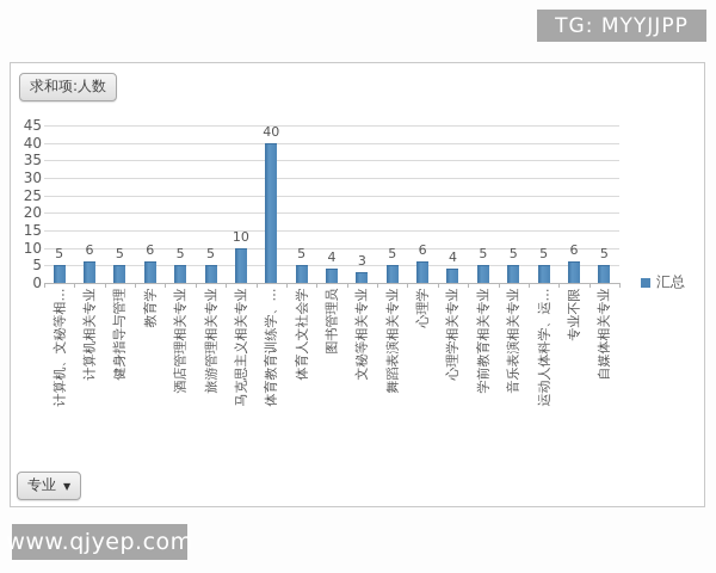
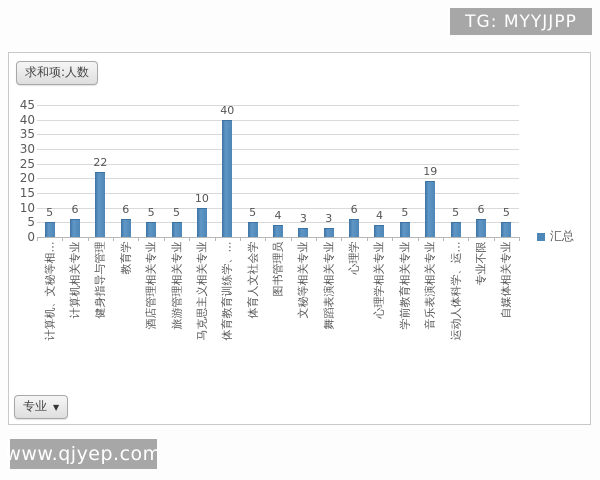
健身指导与管理: 5 -> 22
舞蹈表演相关专业: 5 -> 3
音乐表演相关专业: 5 -> 19
